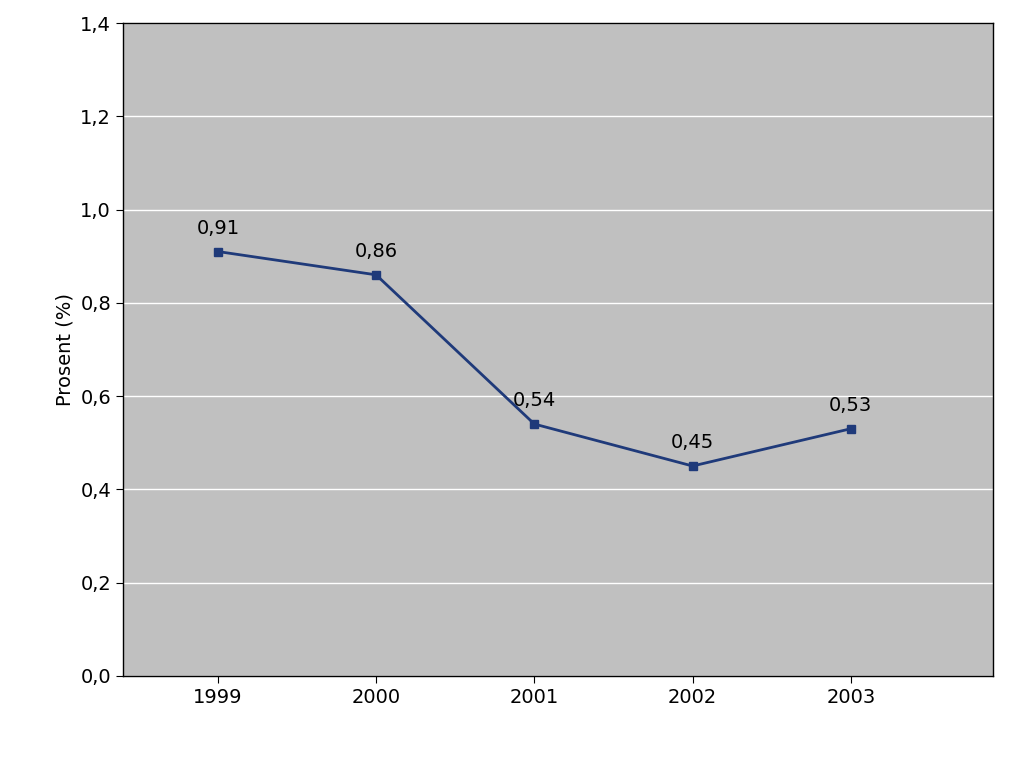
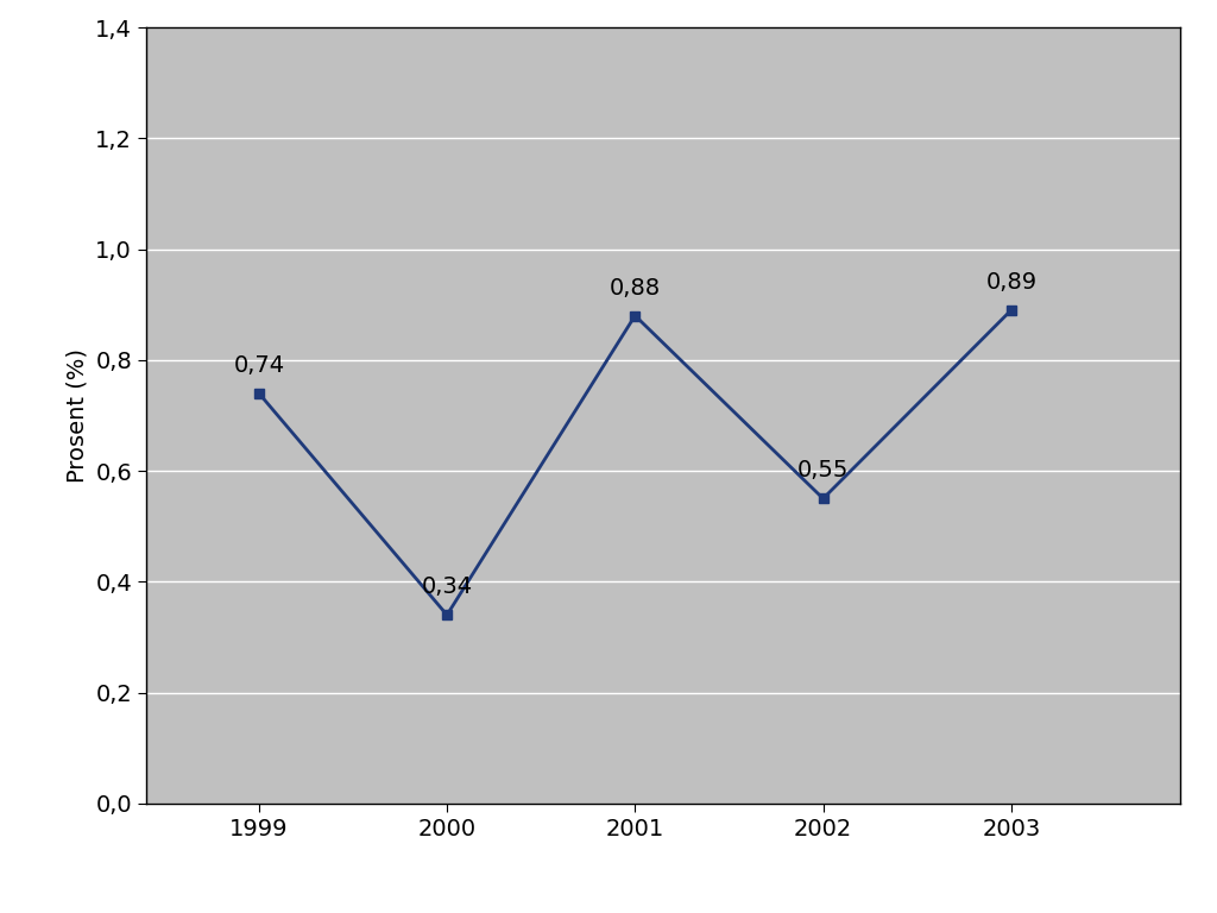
1999: 0,91 -> 0,74
2000: 0,86 -> 0,34
2001: 0,54 -> 0,88
2002: 0,45 -> 0,55
2003: 0,53 -> 0,89
